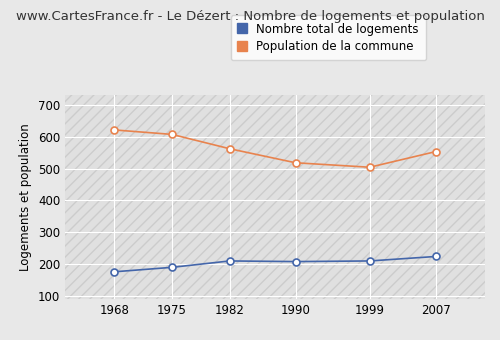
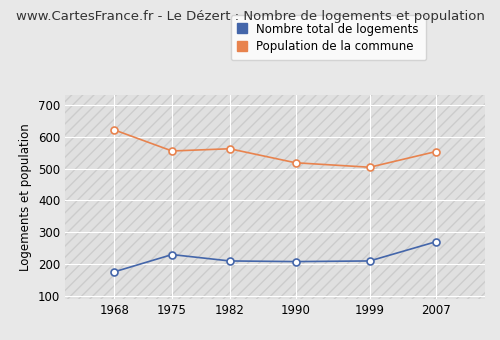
Nombre total de logements/1975: 190 -> 230
Population de la commune/1975: 607 -> 555
Nombre total de logements/2007: 224 -> 270
